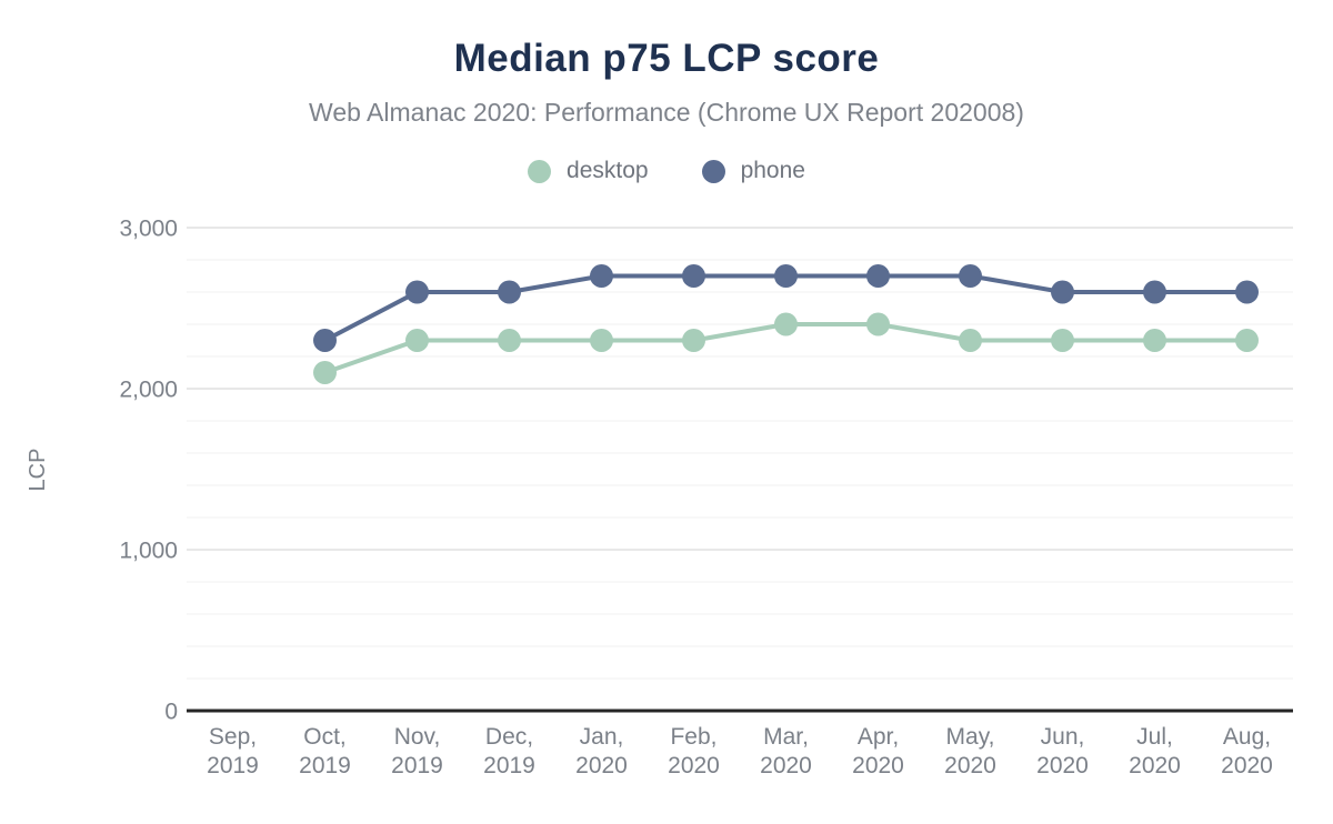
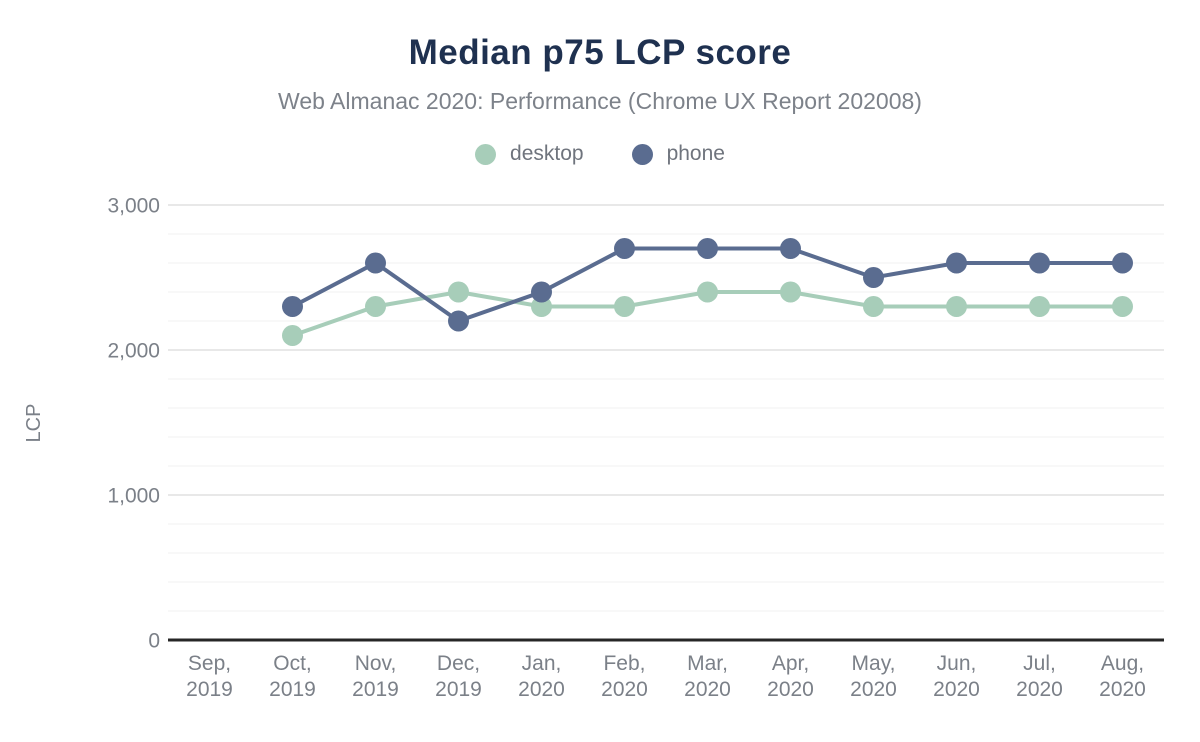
desktop/Dec, 2019: 2300 -> 2400
phone/Dec, 2019: 2600 -> 2200
phone/Jan, 2020: 2700 -> 2400
phone/May, 2020: 2700 -> 2500
